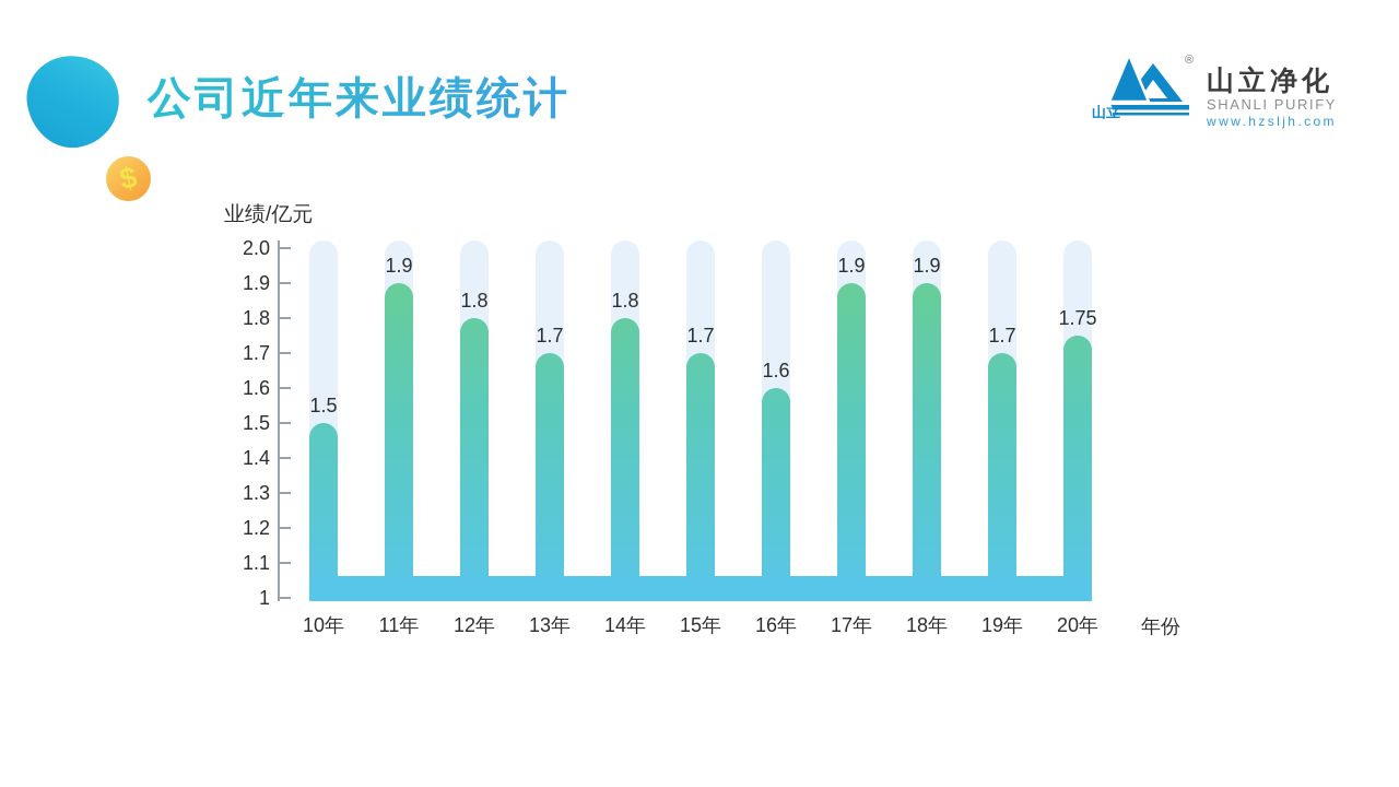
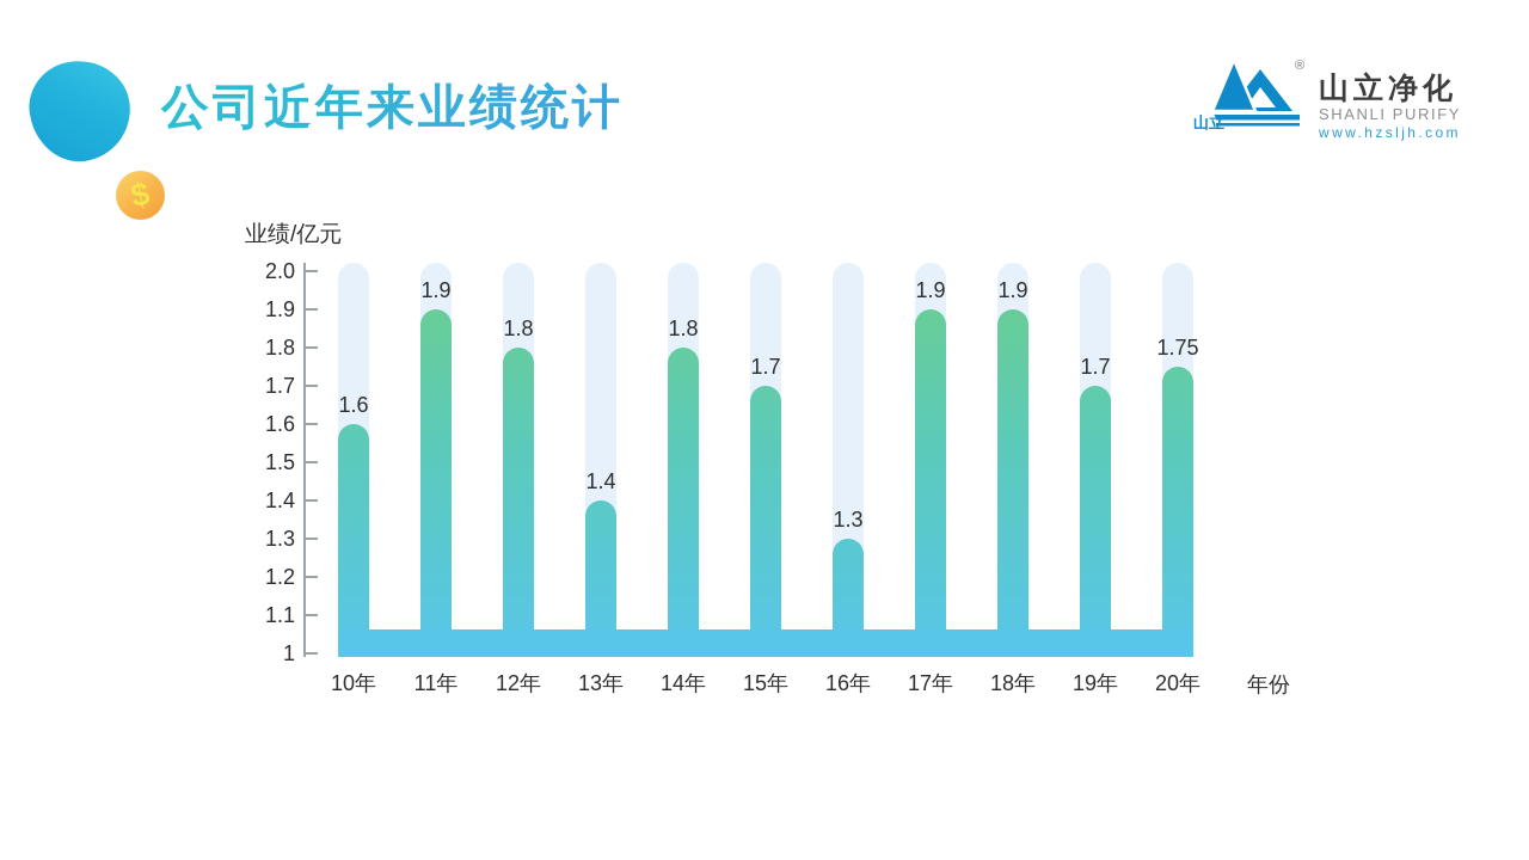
10年: 1.5 -> 1.6
13年: 1.7 -> 1.4
16年: 1.6 -> 1.3
